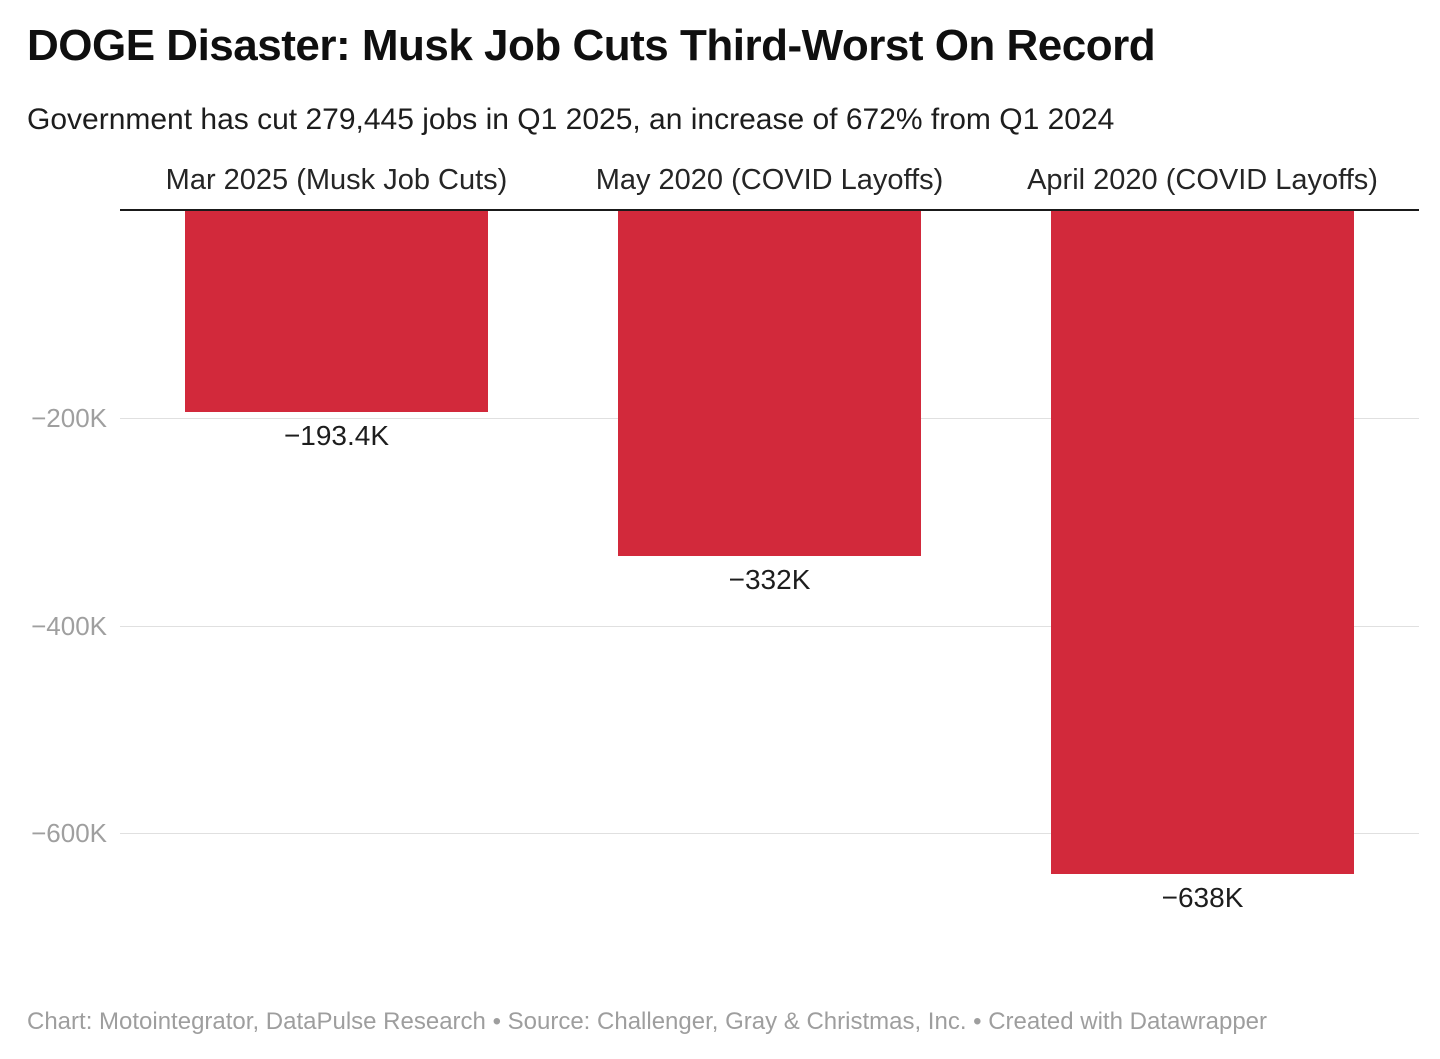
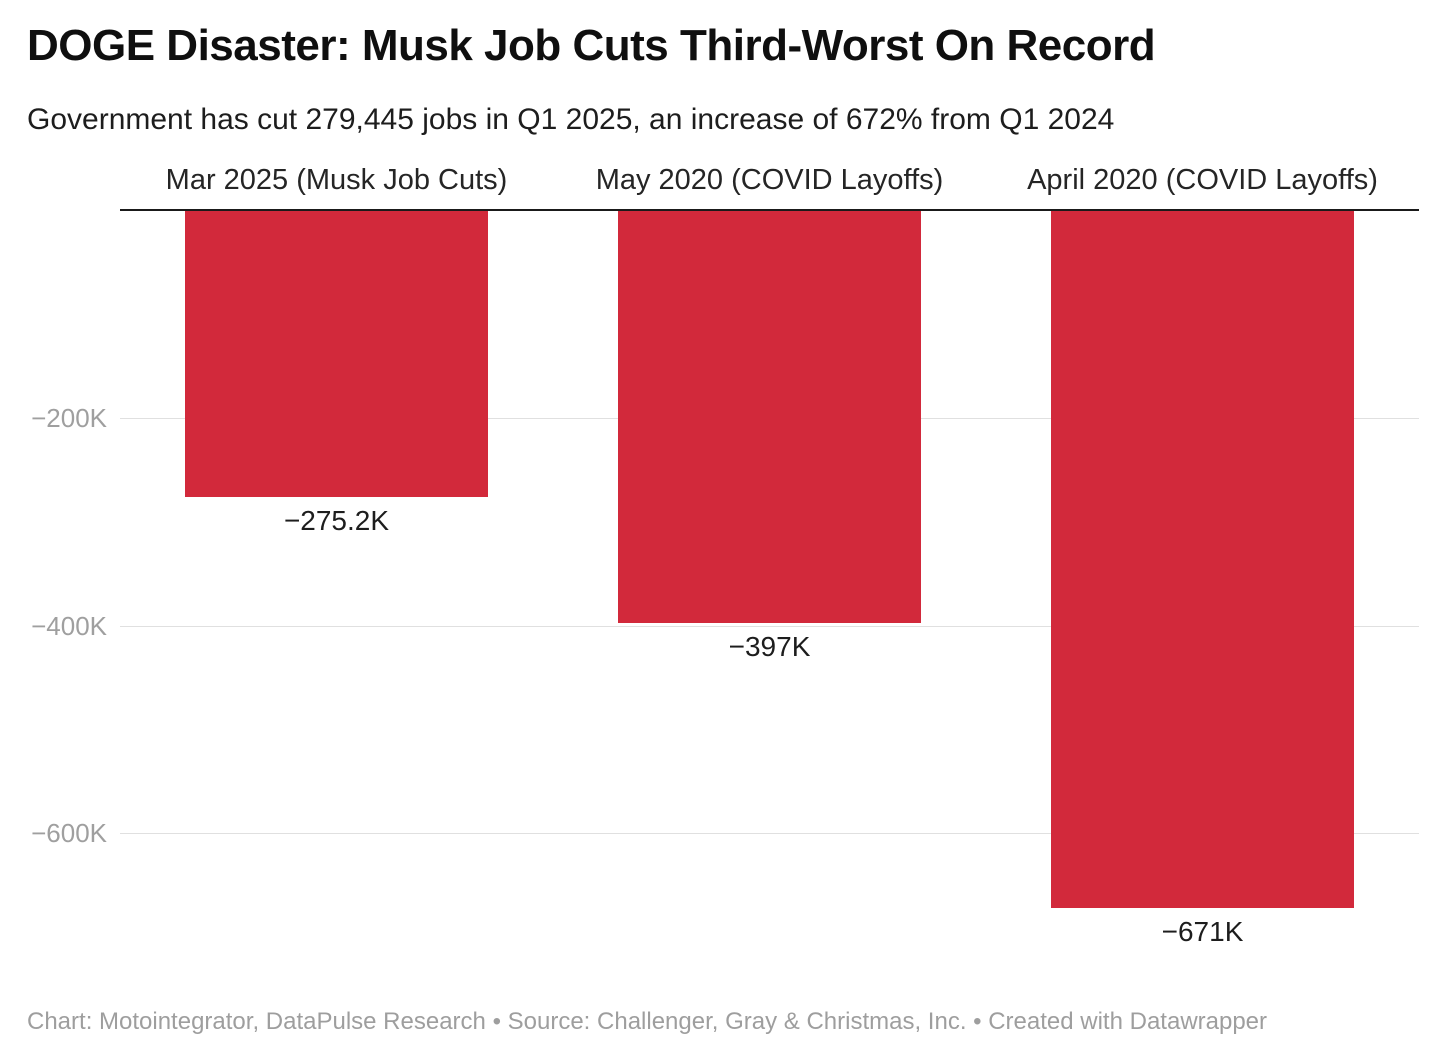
Mar 2025 (Musk Job Cuts): −193.4K -> −275.2K
May 2020 (COVID Layoffs): −332K -> −397K
April 2020 (COVID Layoffs): −638K -> −671K
